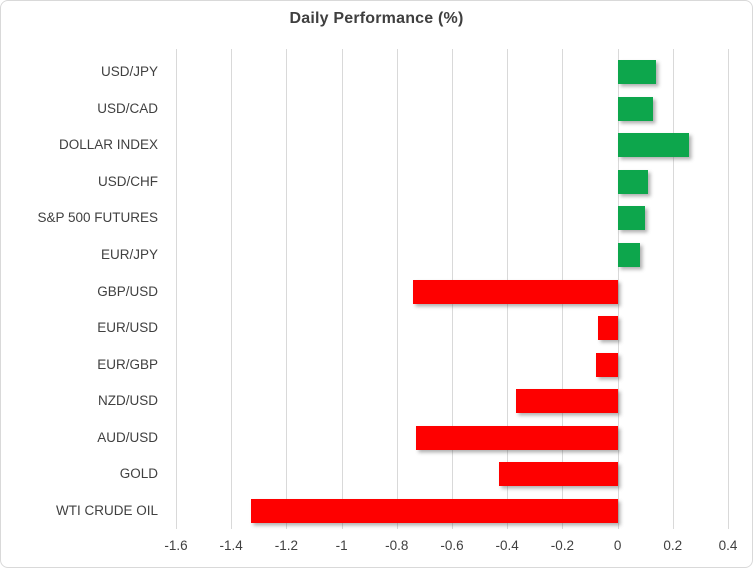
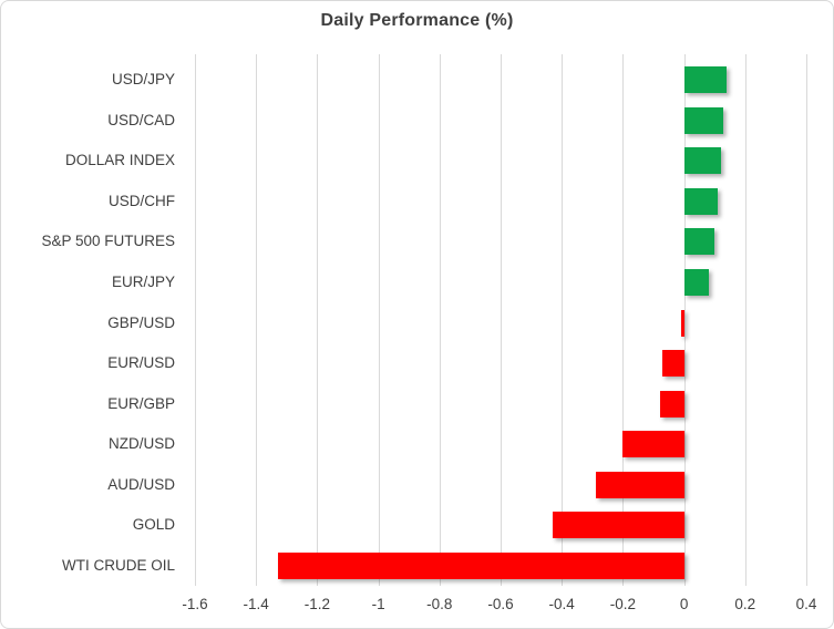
DOLLAR INDEX: 0.26 -> 0.12
GBP/USD: -0.74 -> -0.01
NZD/USD: -0.37 -> -0.20
AUD/USD: -0.73 -> -0.29
